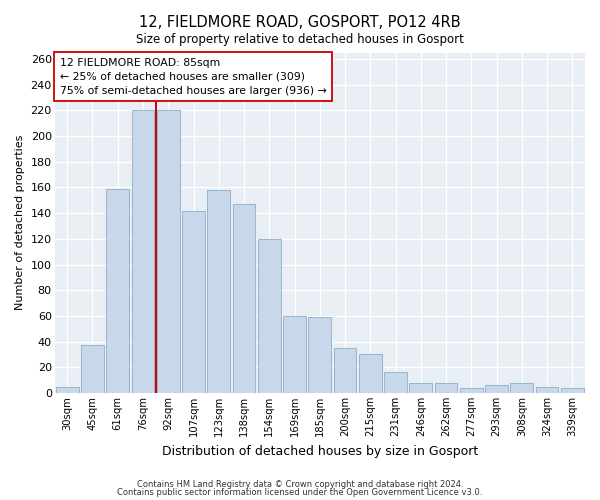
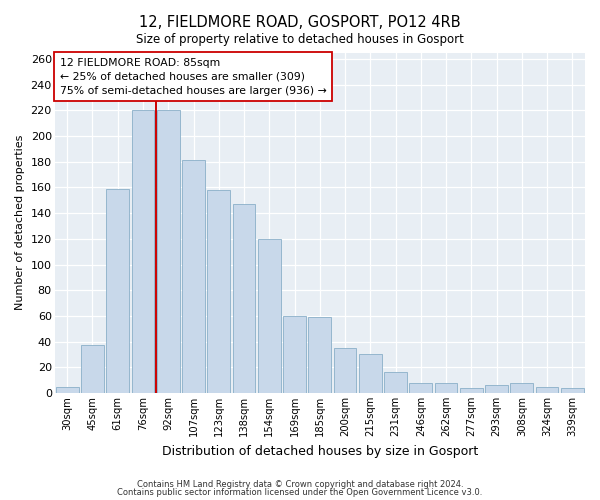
107sqm: 142 -> 181
